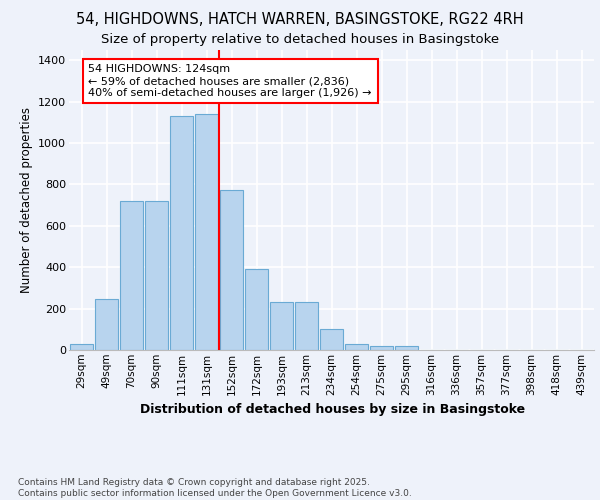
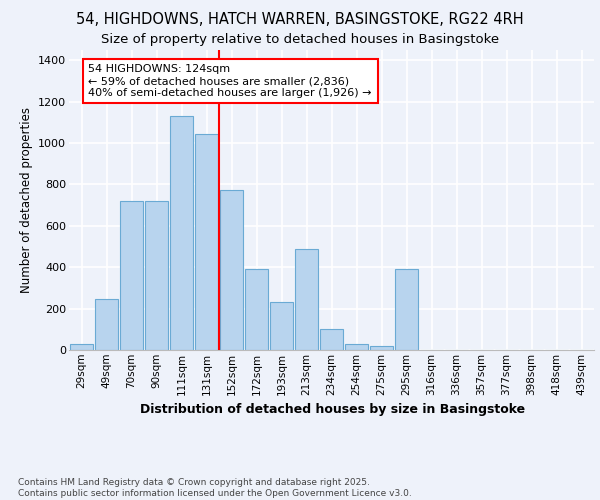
131sqm: 1140 -> 1045
213sqm: 230 -> 490
295sqm: 18 -> 390
